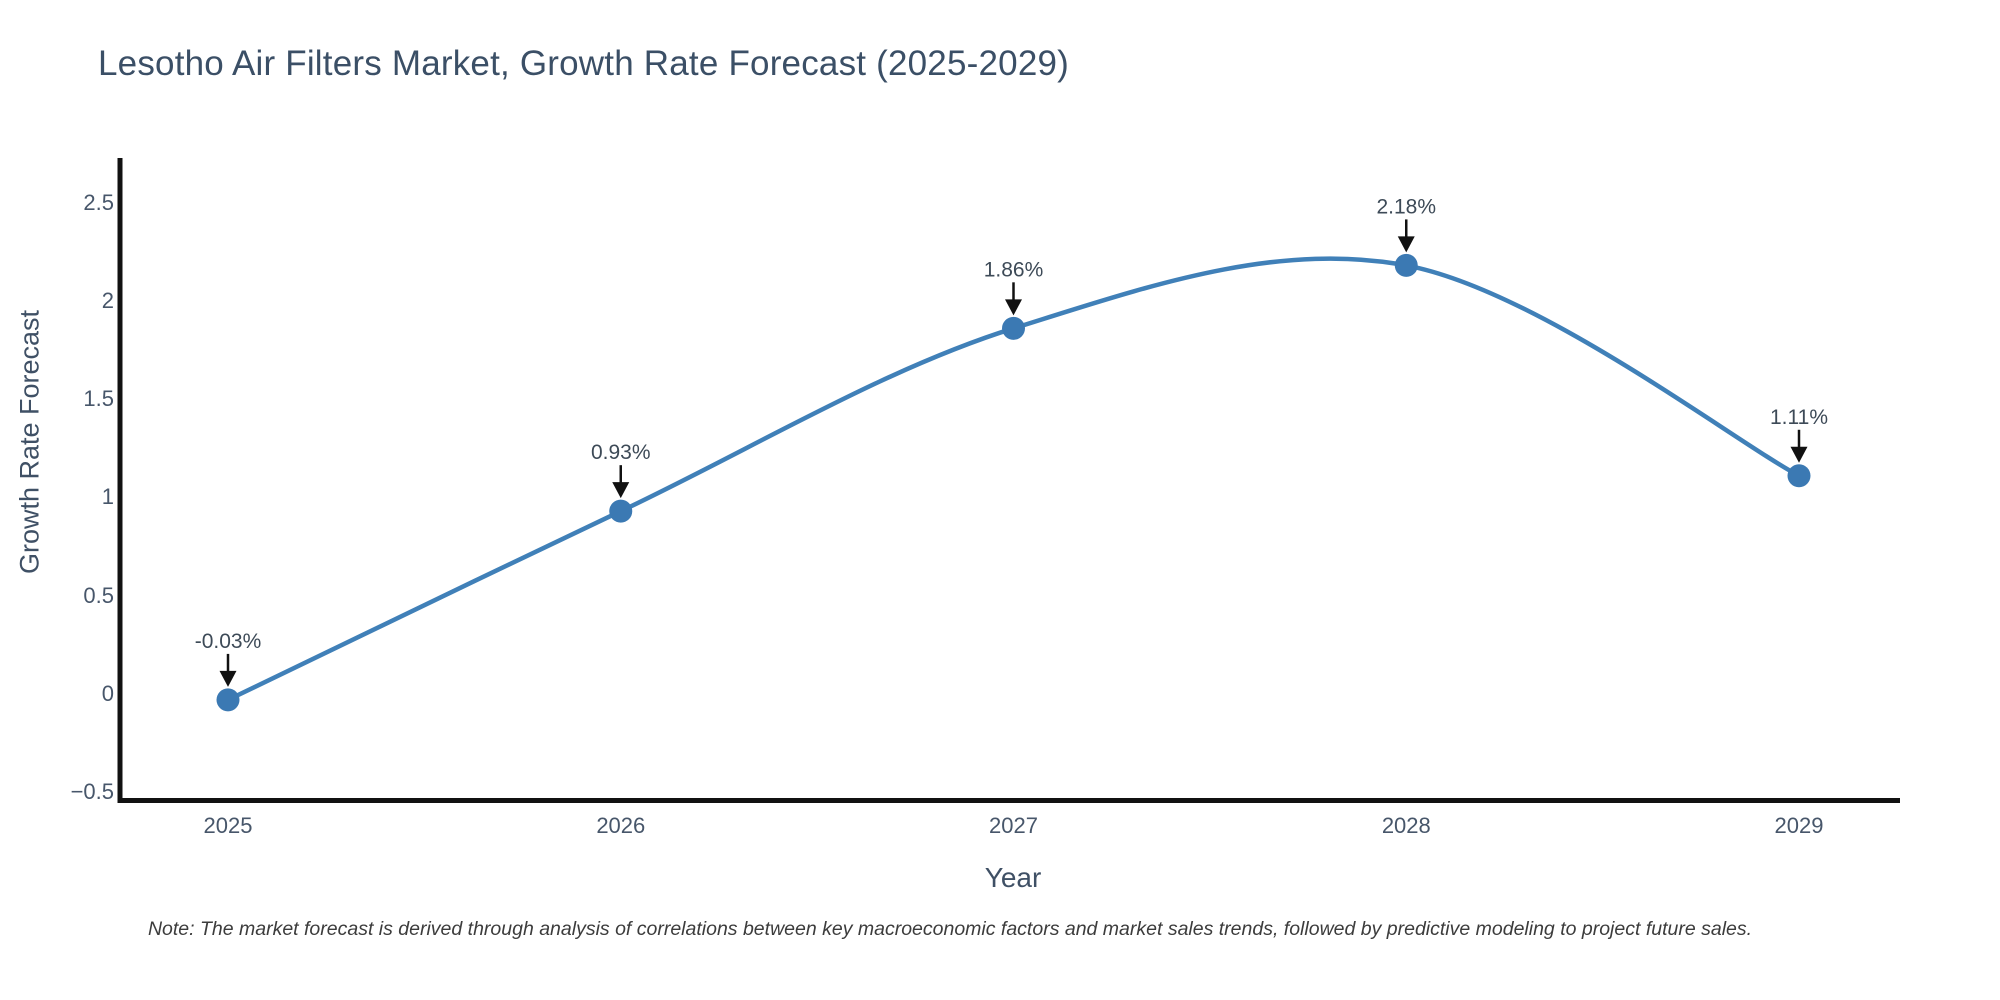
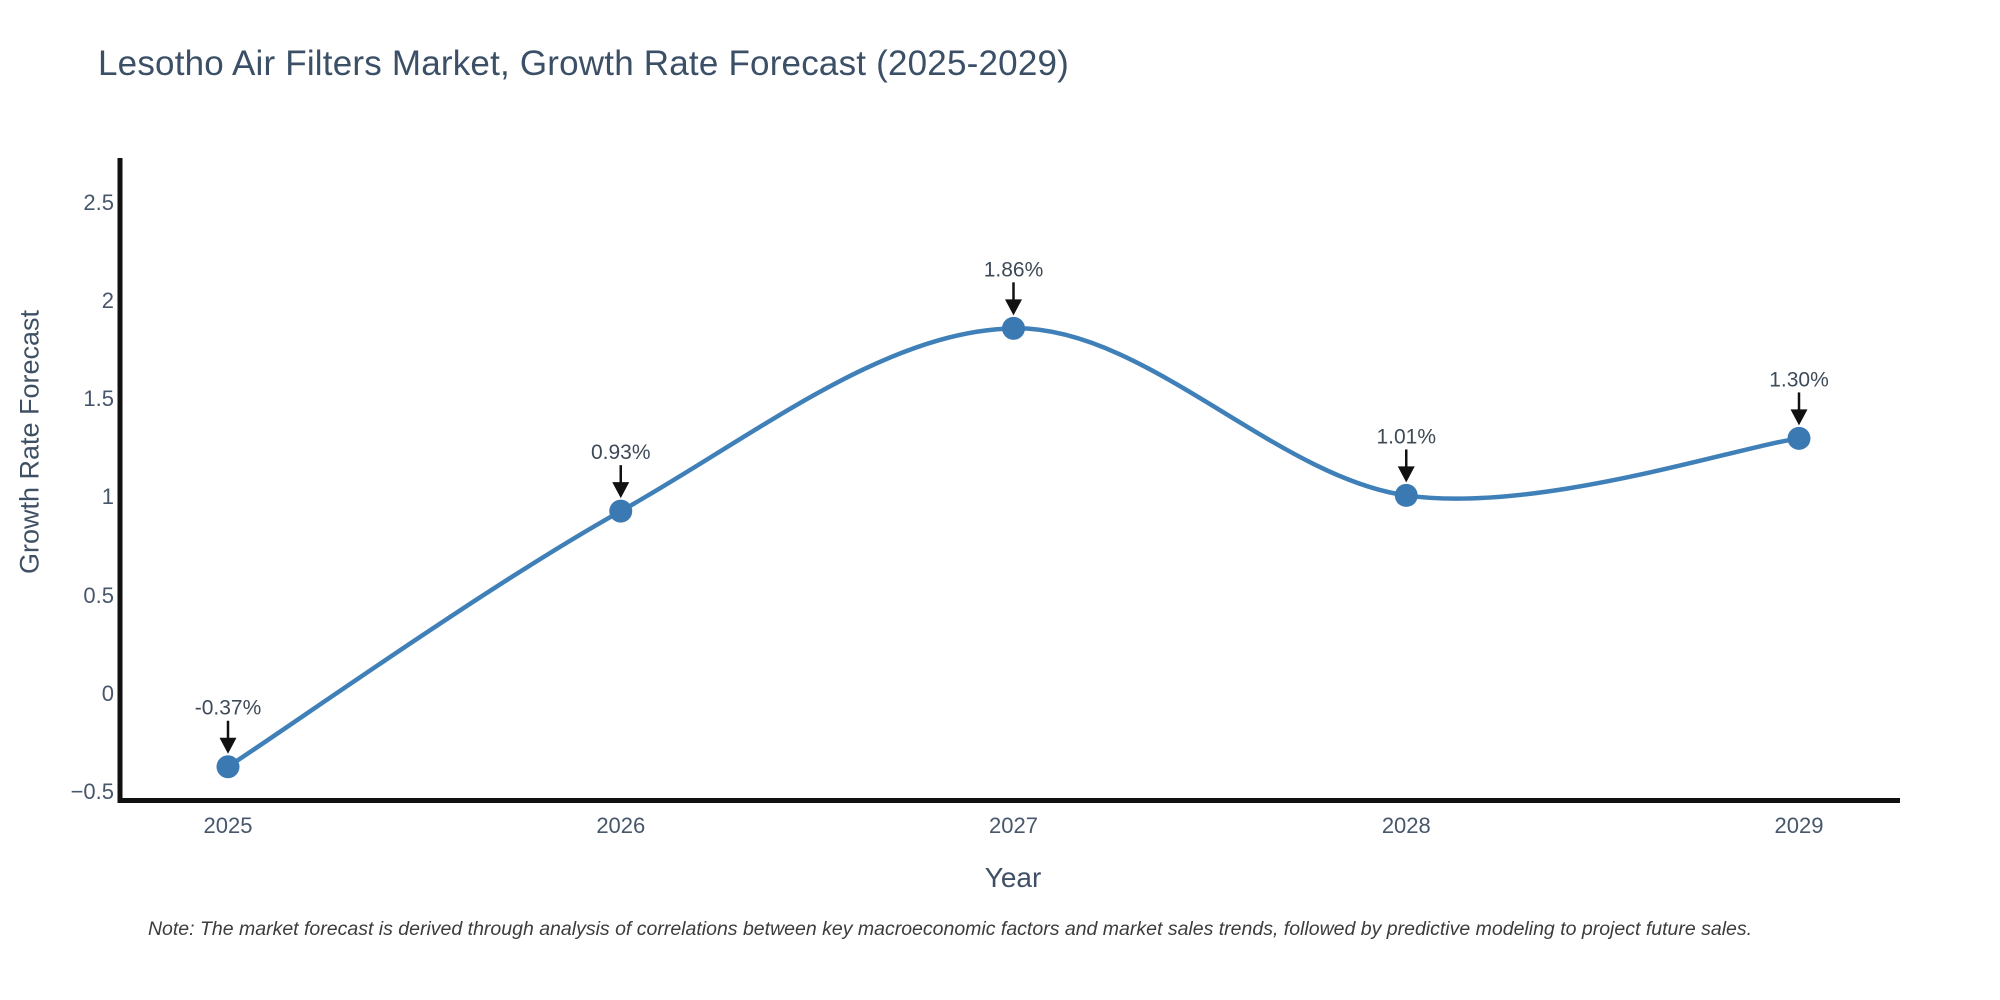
2025: -0.03% -> -0.37%
2028: 2.18% -> 1.01%
2029: 1.11% -> 1.30%
